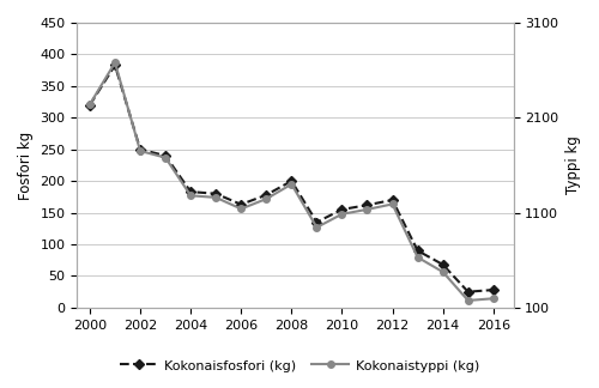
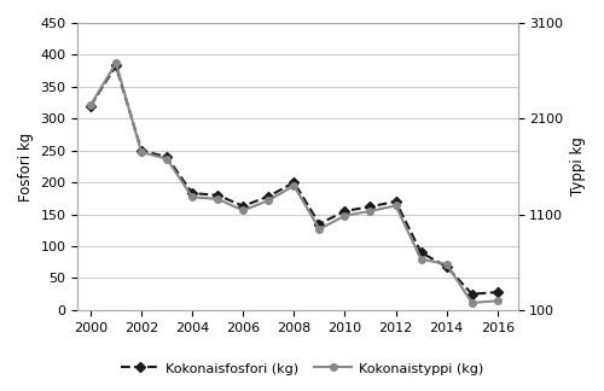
Kokonaistyppi (kg)/2014: 480 -> 580
